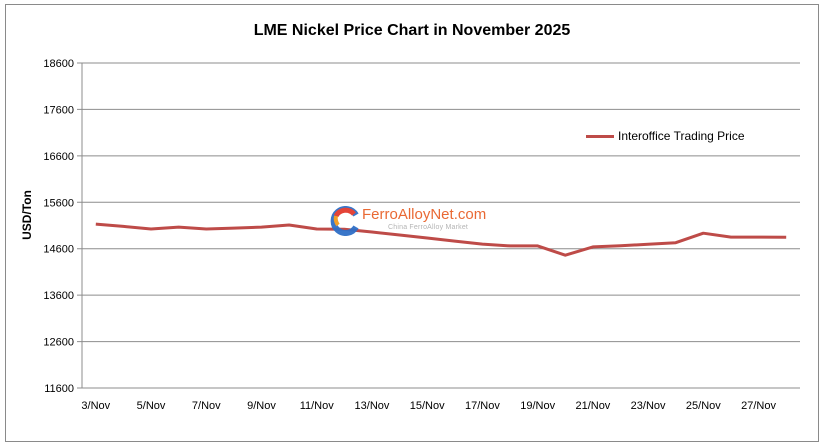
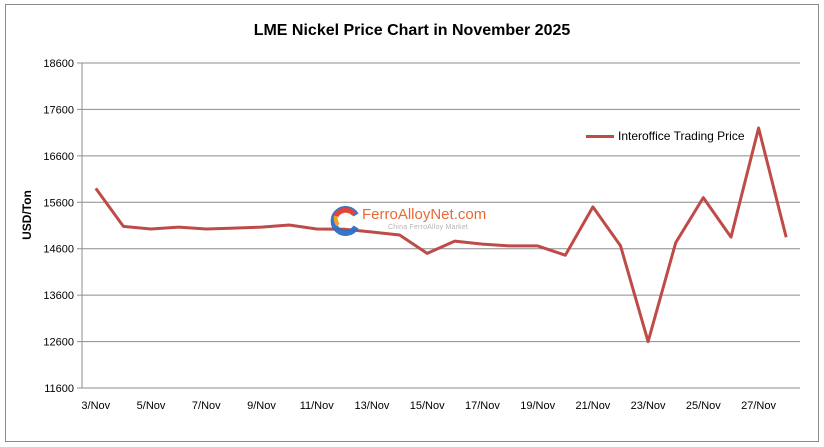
3/Nov: 15100 -> 15900
15/Nov: 14800 -> 14500
21/Nov: 14600 -> 15500
23/Nov: 14700 -> 12600
25/Nov: 14900 -> 15700
27/Nov: 14800 -> 17200
